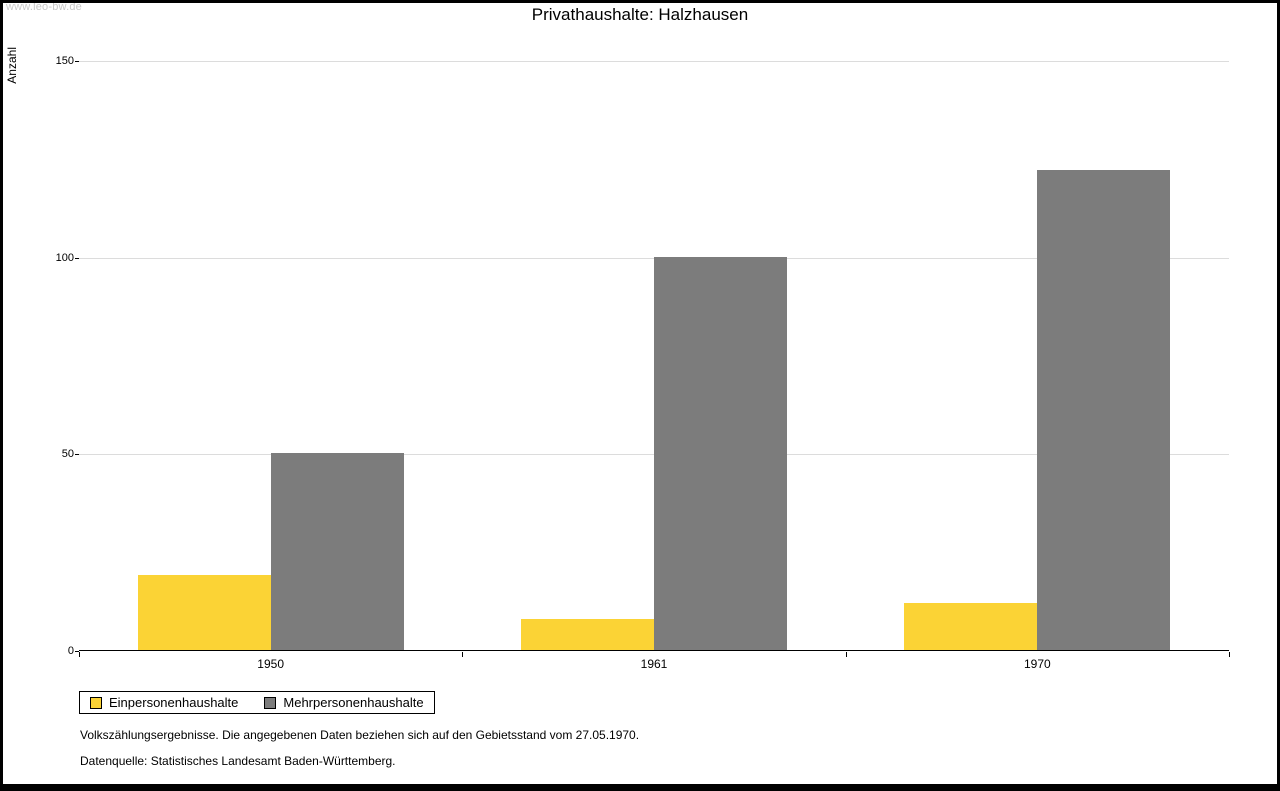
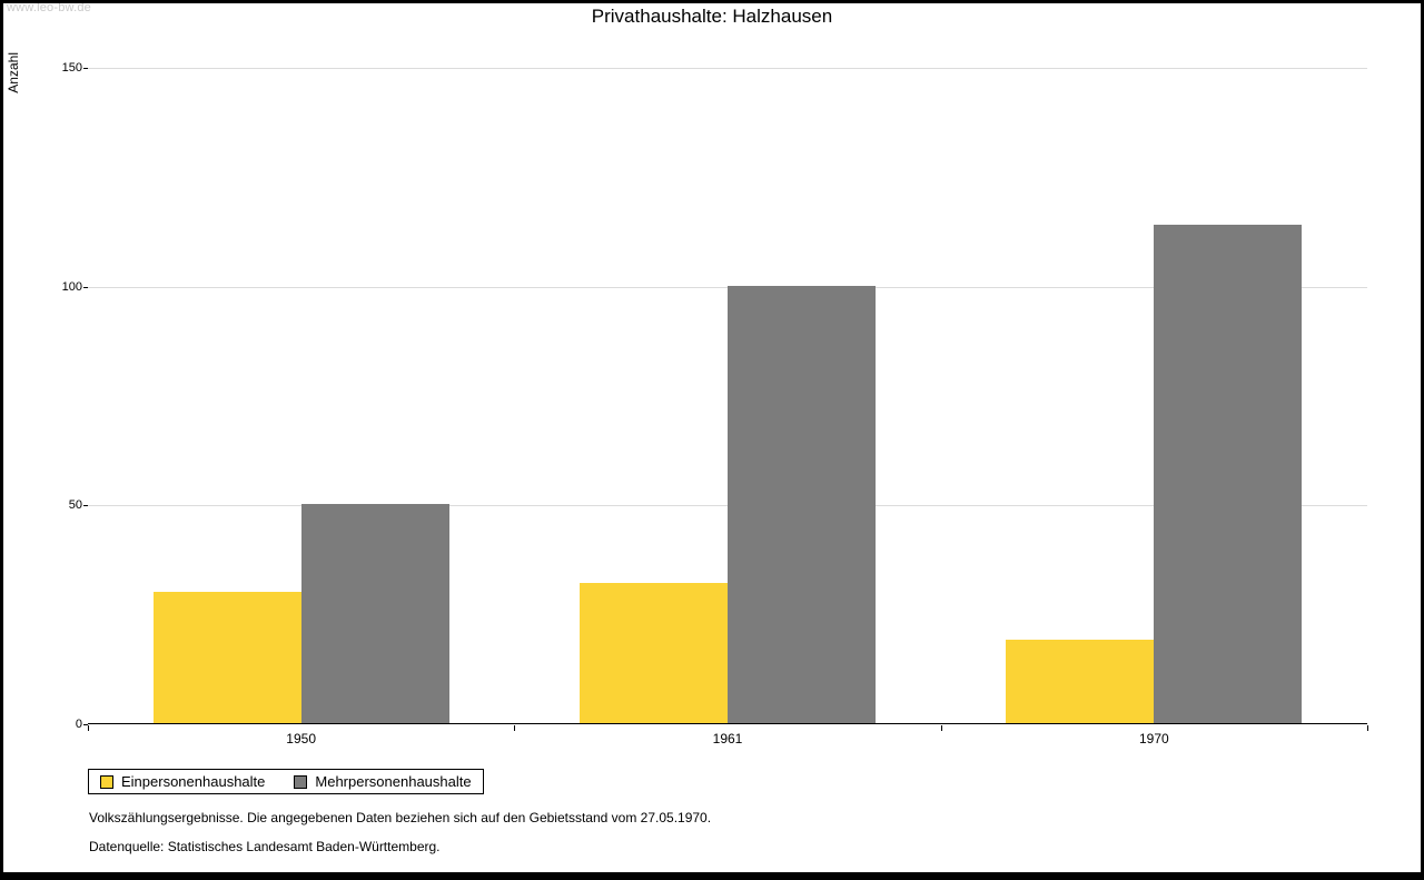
Einpersonenhaushalte/1950: 19 -> 30
Einpersonenhaushalte/1961: 8 -> 32
Einpersonenhaushalte/1970: 12 -> 19
Mehrpersonenhaushalte/1970: 122 -> 114
